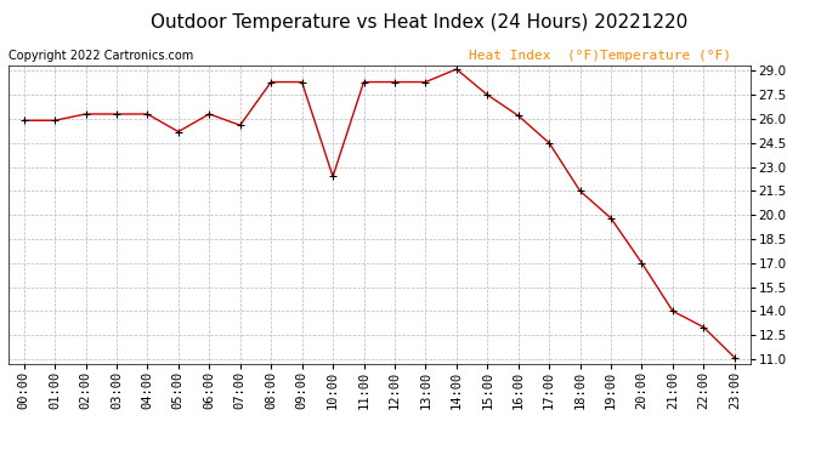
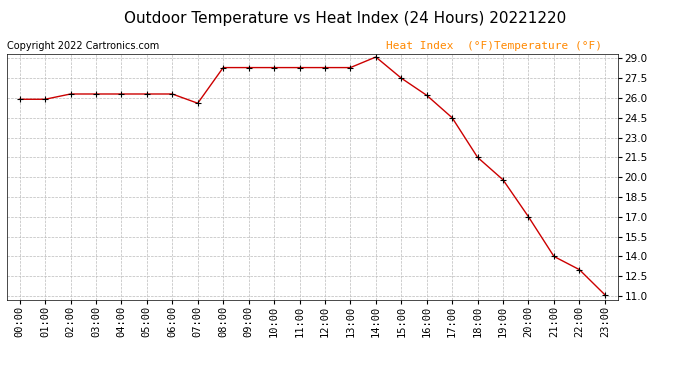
05:00: 25.2 -> 26.3
10:00: 22.4 -> 28.3
